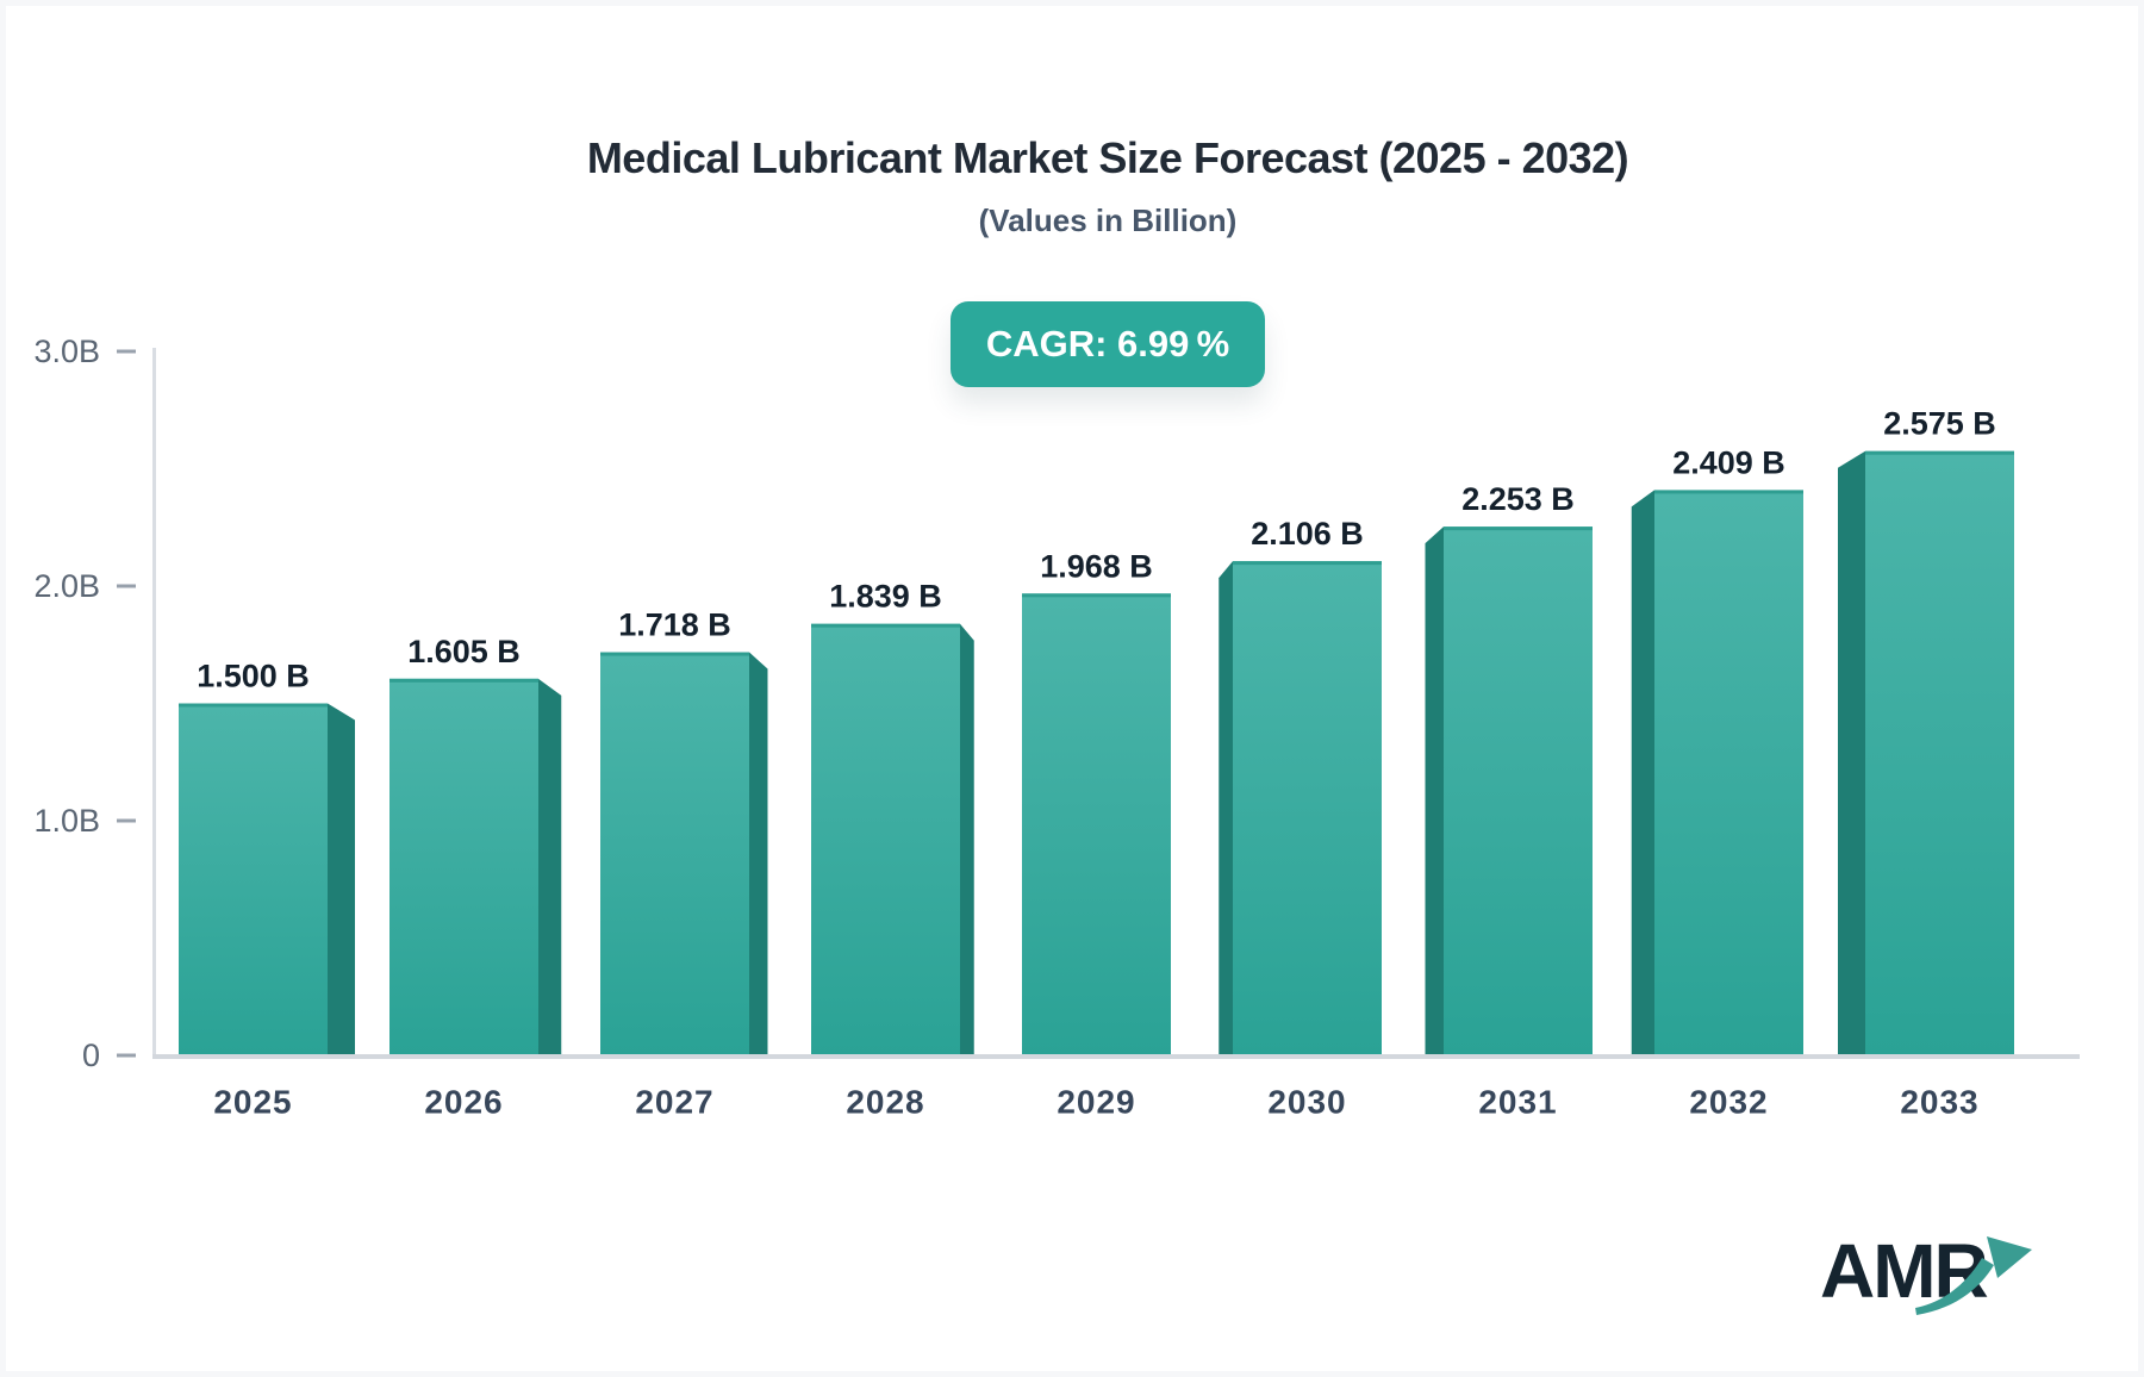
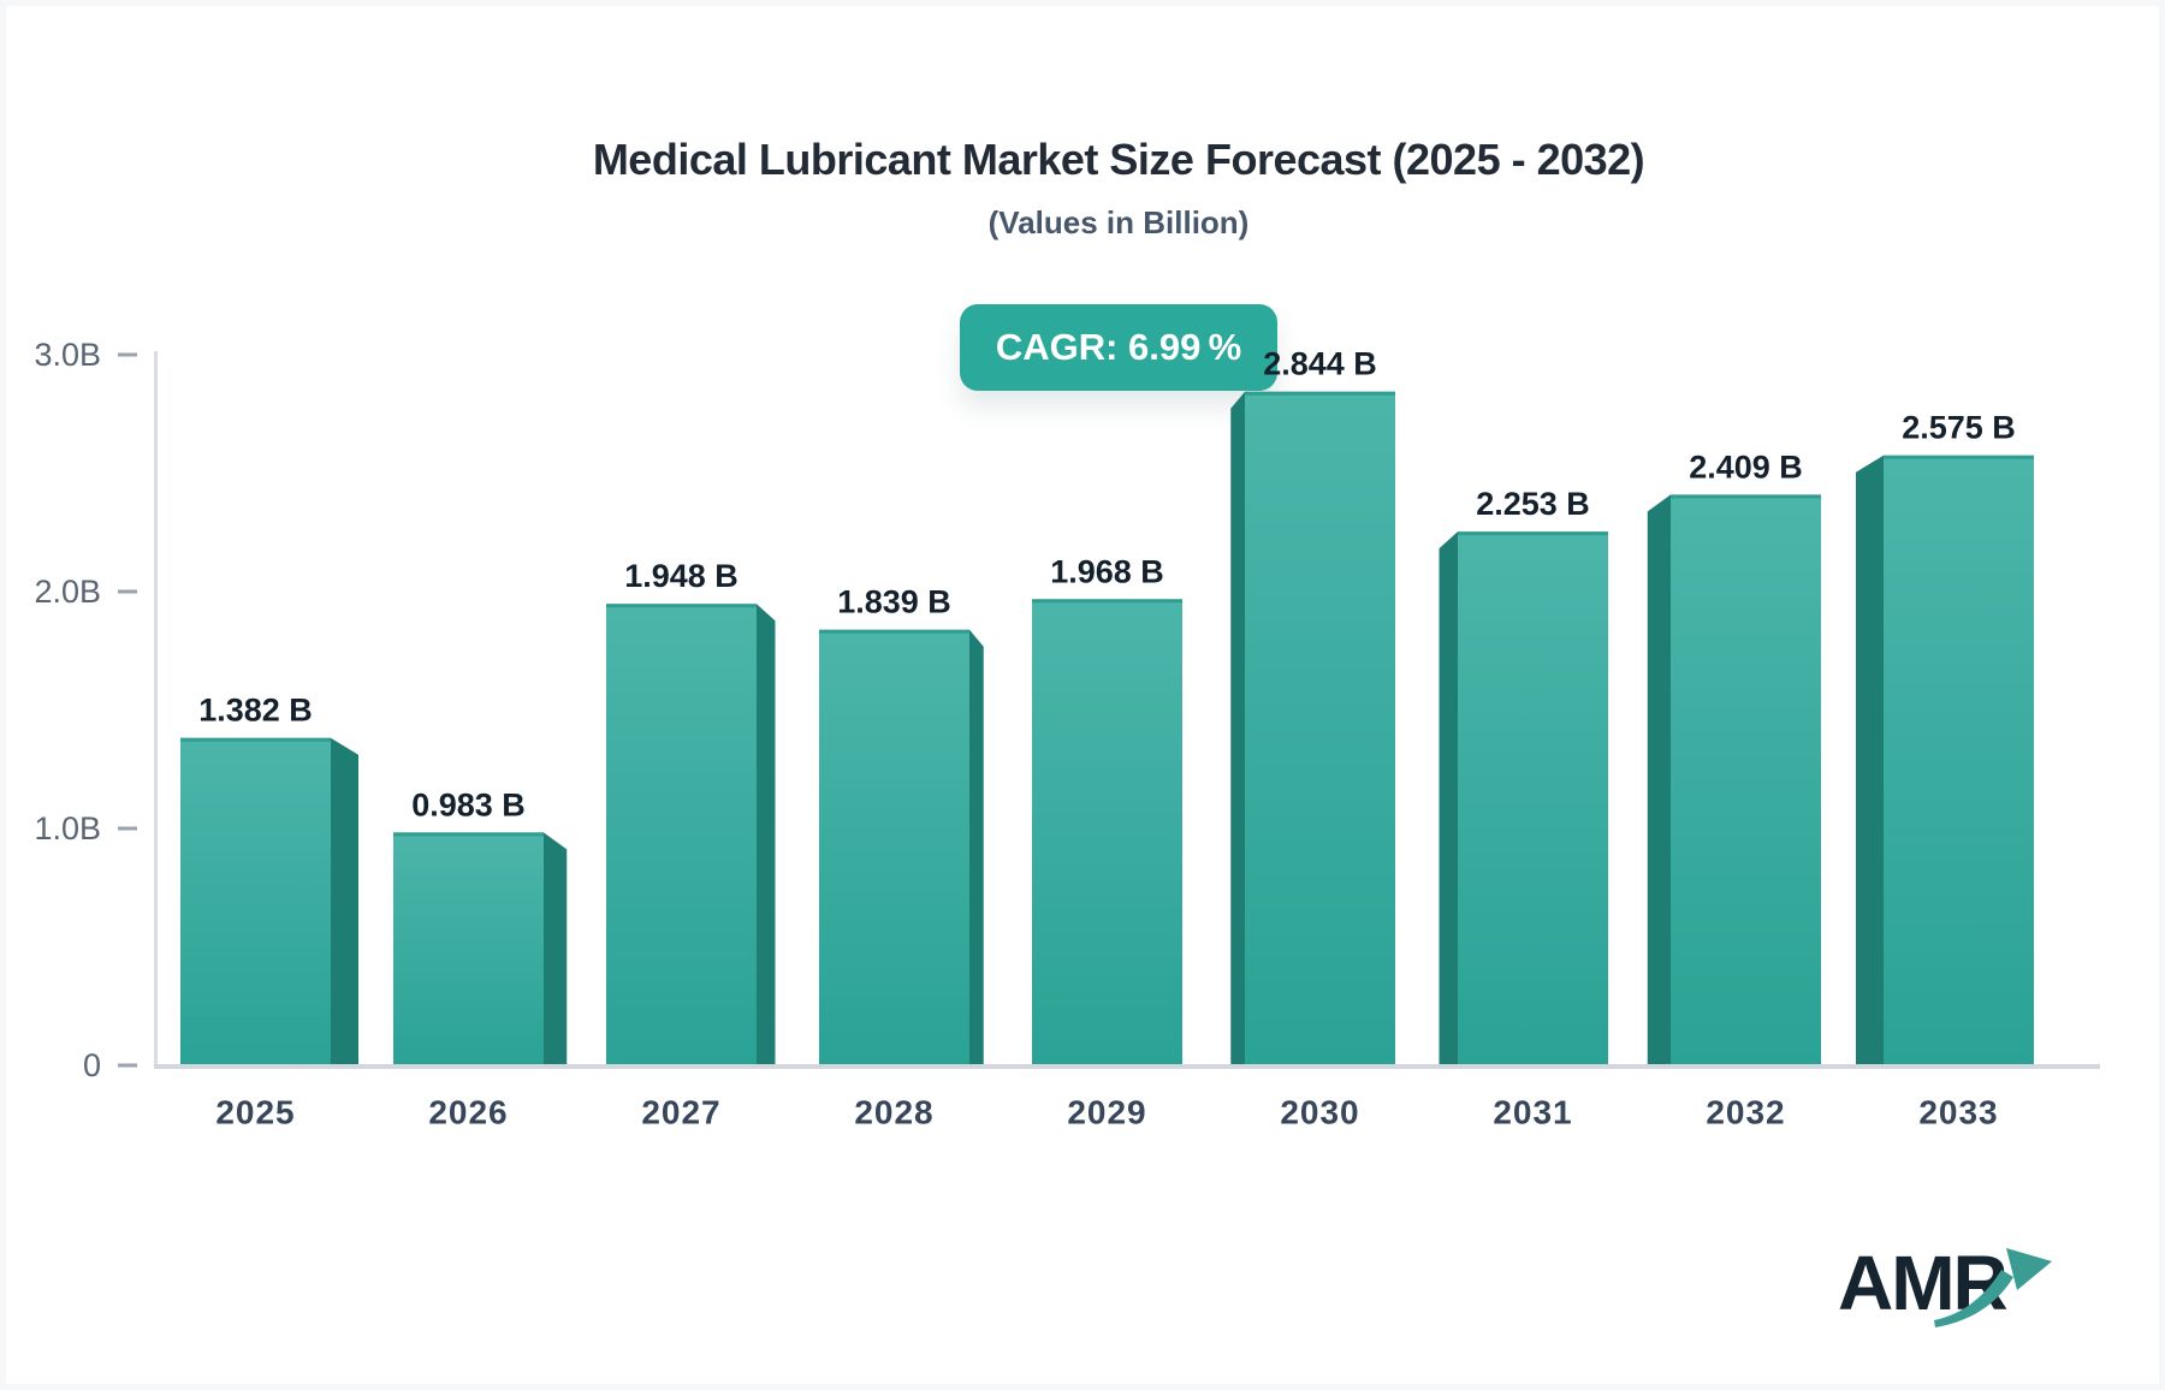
2025: 1.500 -> 1.382
2026: 1.605 -> 0.983
2027: 1.718 -> 1.948
2030: 2.106 -> 2.844
